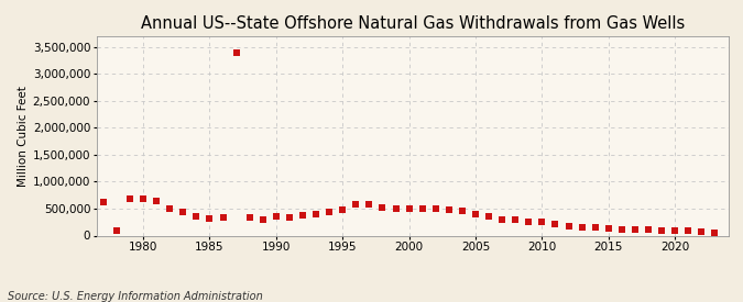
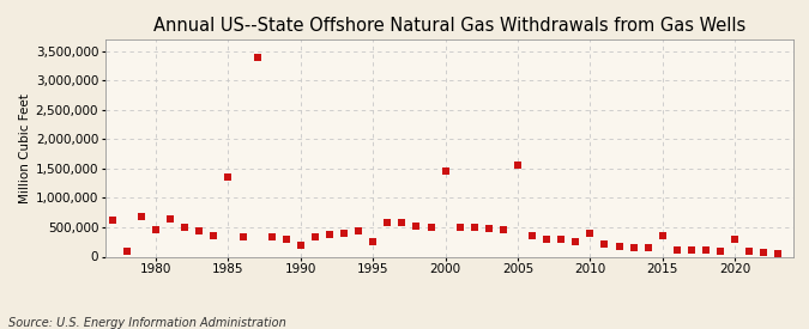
1980: 680,000 -> 450,000
1985: 320,000 -> 1,350,000
1990: 360,000 -> 200,000
1995: 470,000 -> 250,000
2000: 500,000 -> 1,450,000
2005: 390,000 -> 1,550,000
2010: 250,000 -> 400,000
2015: 130,000 -> 350,000
2020: 100,000 -> 300,000
